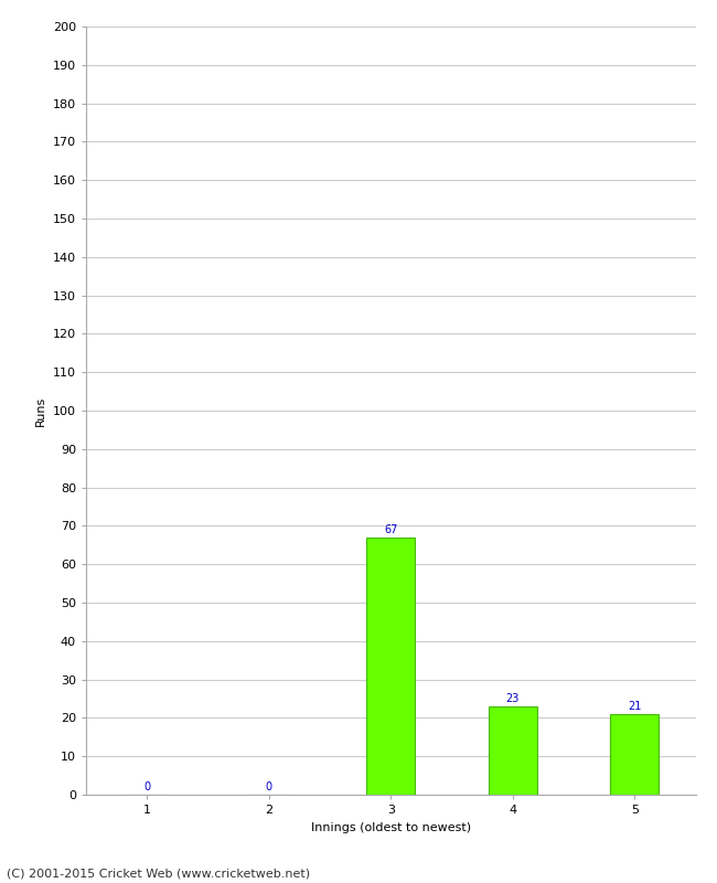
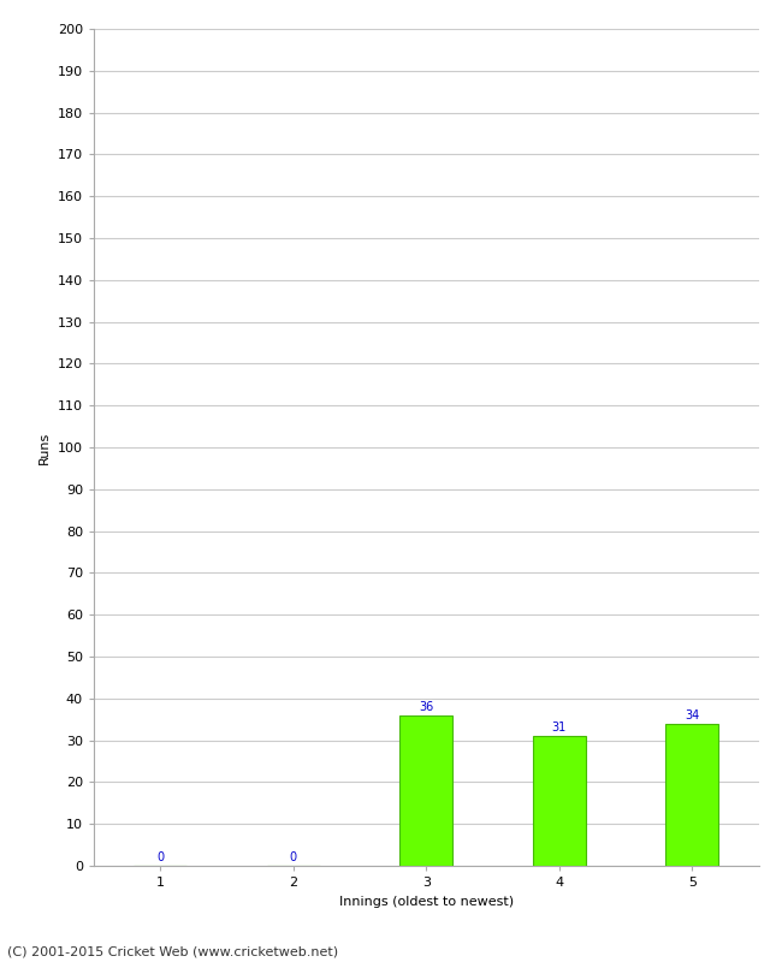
3: 67 -> 36
4: 23 -> 31
5: 21 -> 34
